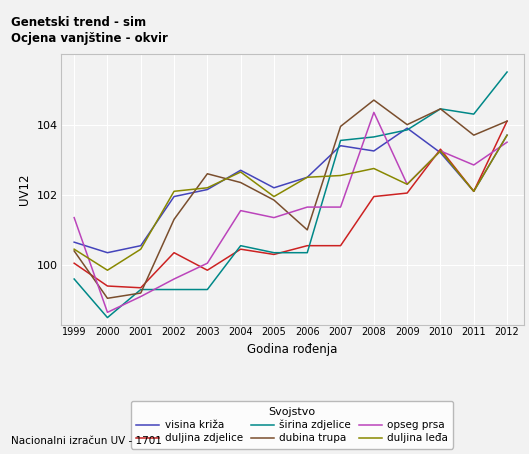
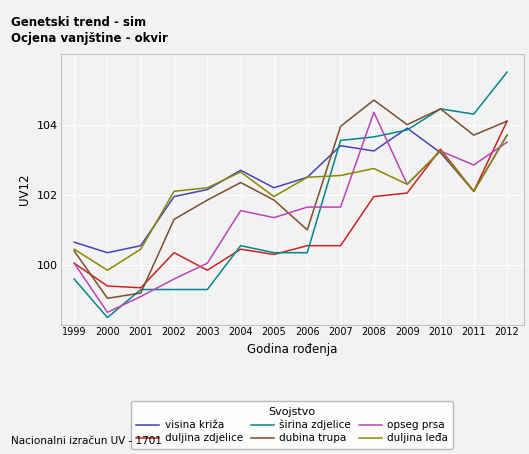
opseg prsa/1999: 101.35 -> 100.05
dubina trupa/2003: 102.60 -> 101.85
